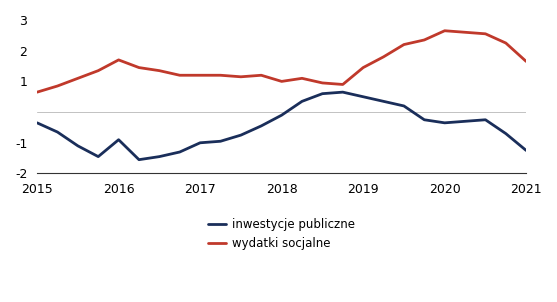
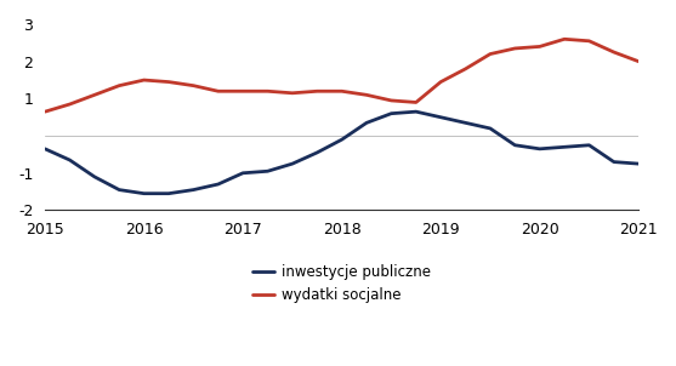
inwestycje publiczne/2016: -0.90 -> -1.55
wydatki socjalne/2016: 1.70 -> 1.50
wydatki socjalne/2018: 1.00 -> 1.20
wydatki socjalne/2020: 2.65 -> 2.40
inwestycje publiczne/2021: -1.25 -> -0.75
wydatki socjalne/2021: 1.65 -> 2.00
